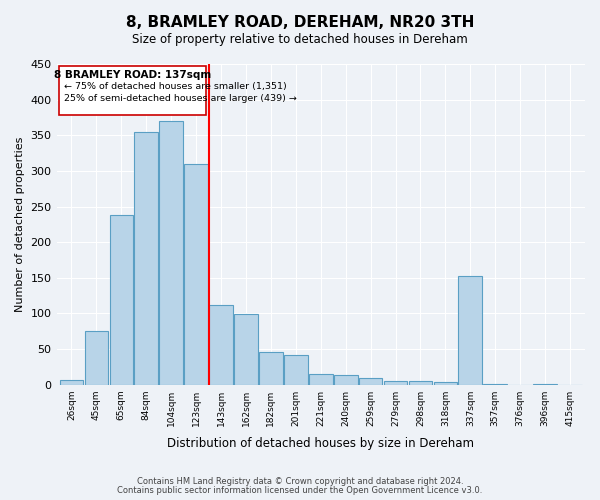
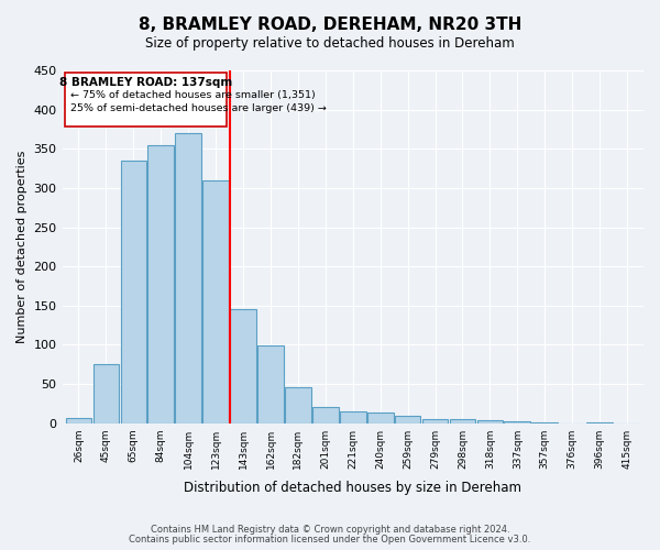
65sqm: 238 -> 335
143sqm: 112 -> 145
201sqm: 42 -> 21
337sqm: 152 -> 2
